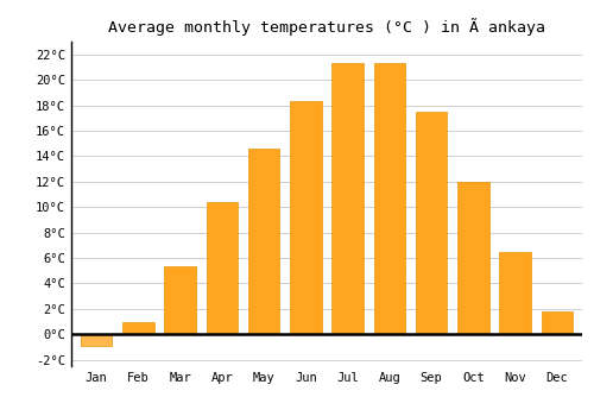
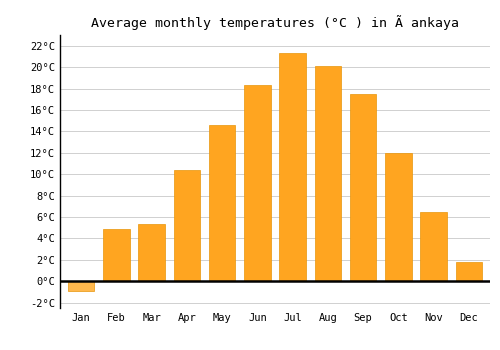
Feb: 1.0°C -> 4.9°C
Aug: 21.3°C -> 20.1°C
